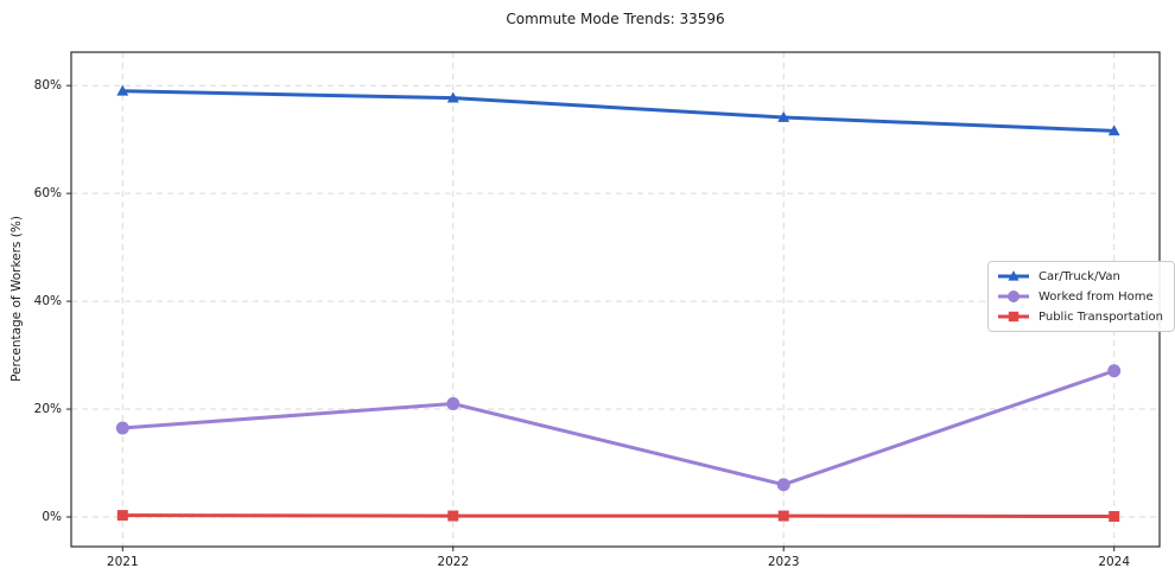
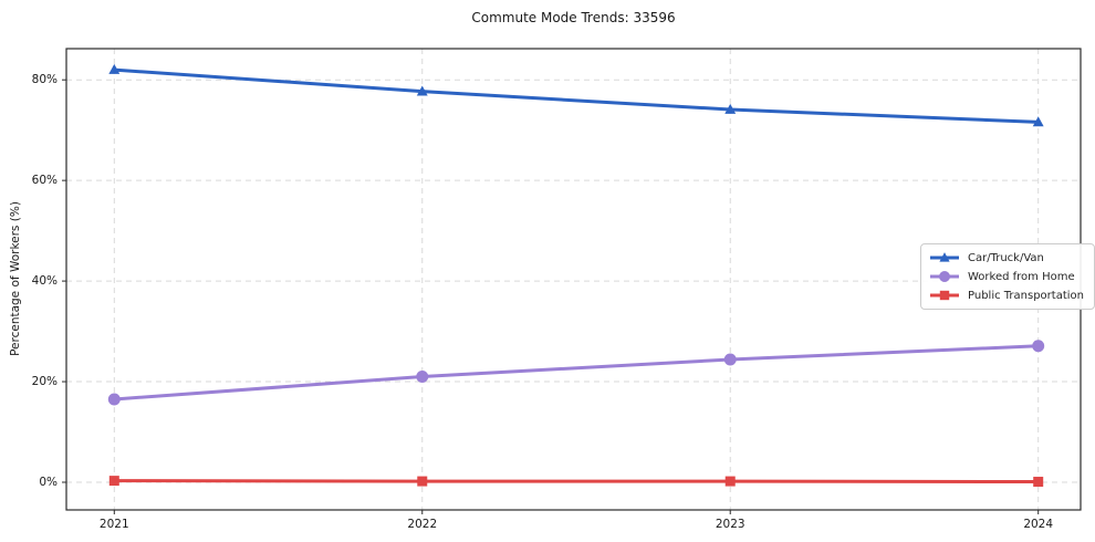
Car/Truck/Van/2021: 79% -> 82%
Worked from Home/2023: 6% -> 24%
